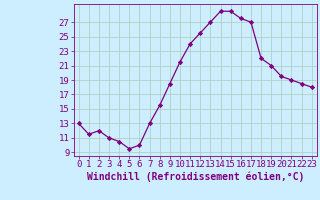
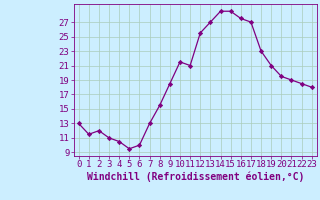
11: 24.0 -> 21.0
18: 22.0 -> 23.0
